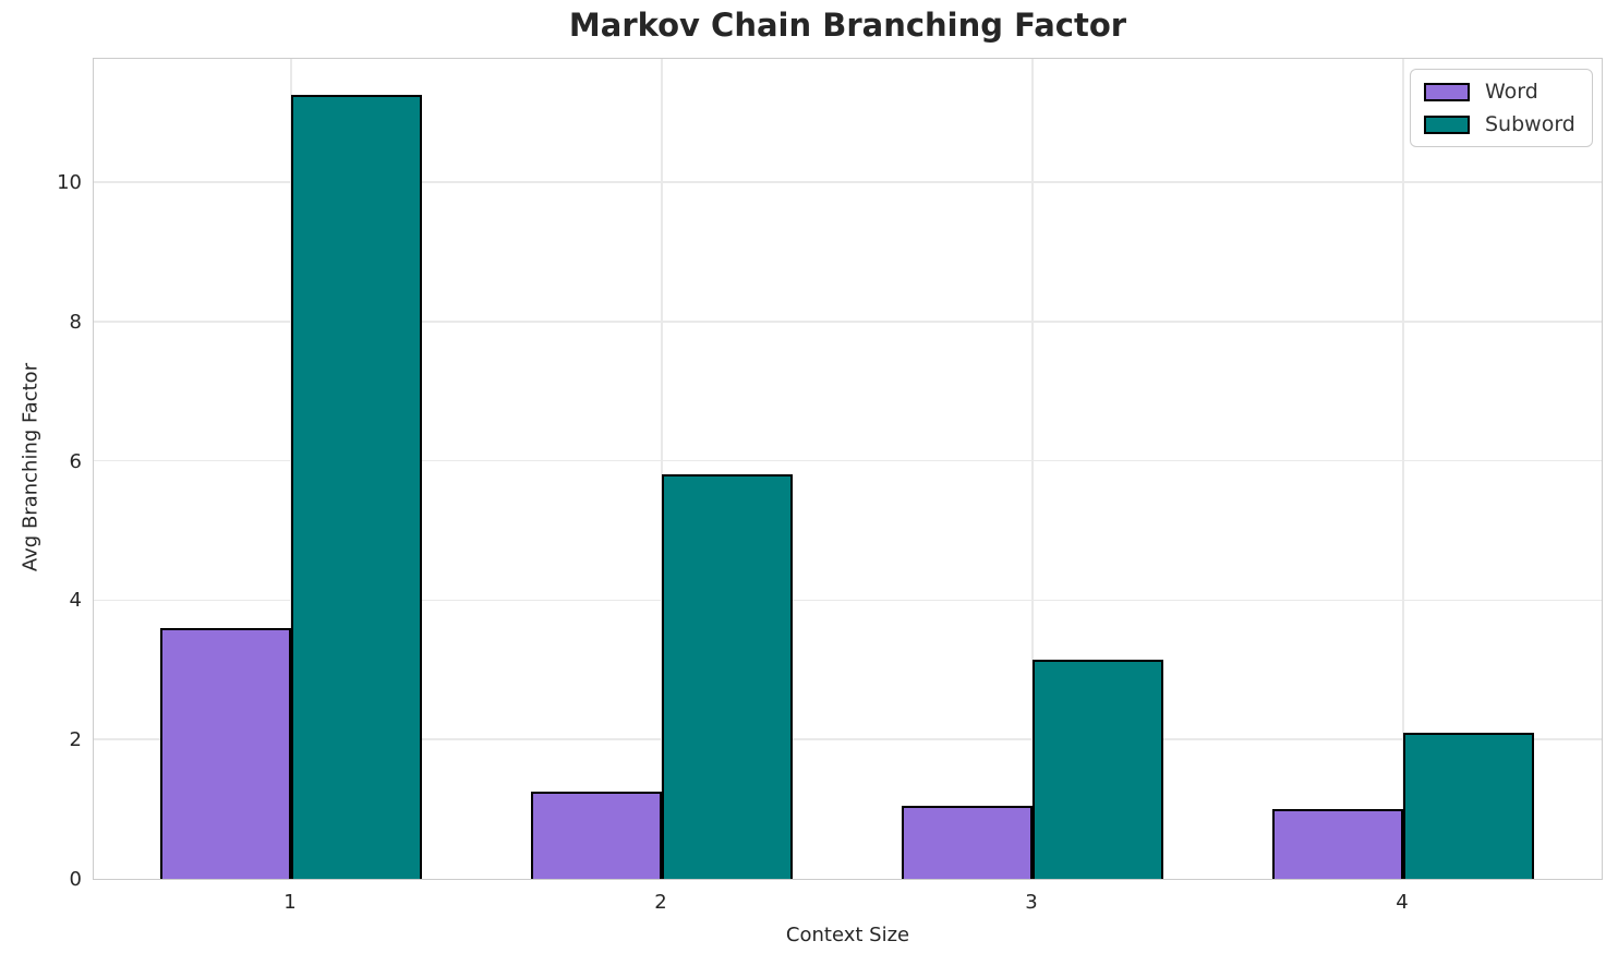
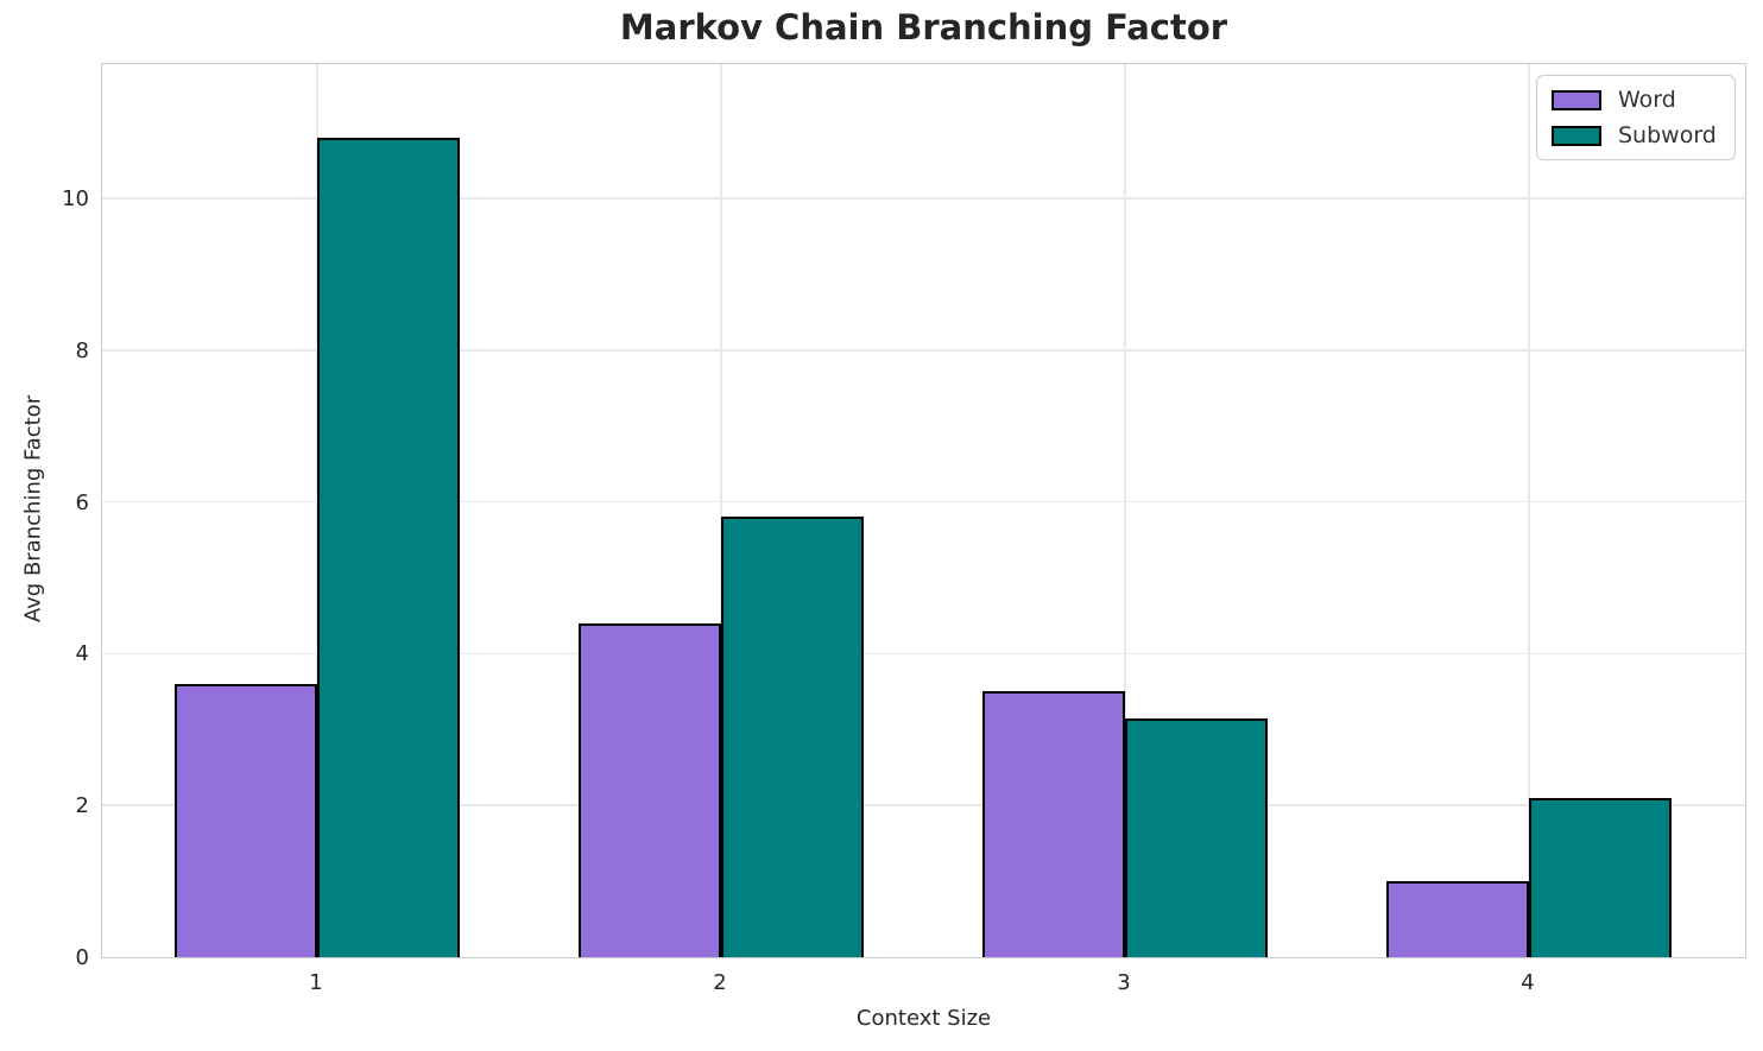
Subword/1: 11.2 -> 10.8
Word/2: 1.2 -> 4.4
Word/3: 1.1 -> 3.5
